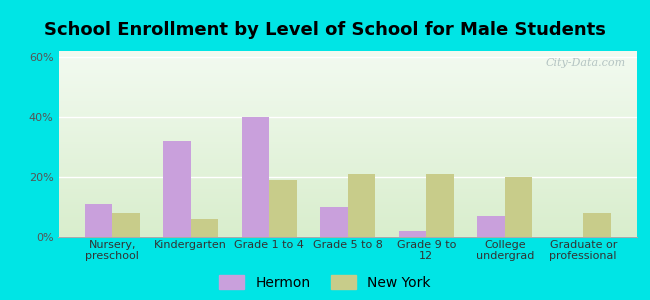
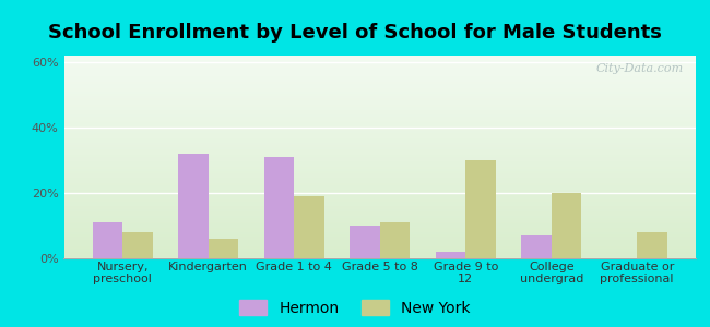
Hermon/Grade 1 to 4: 40% -> 31%
New York/Grade 5 to 8: 21% -> 11%
New York/Grade 9 to 12: 21% -> 30%
